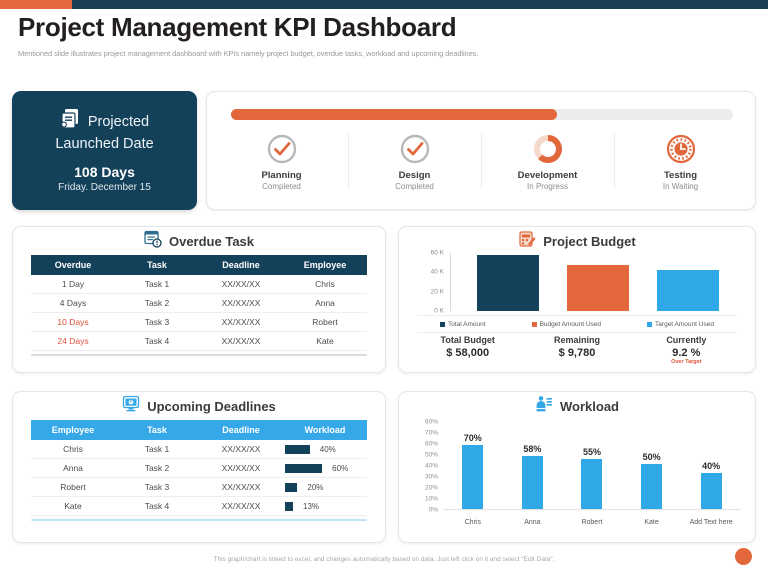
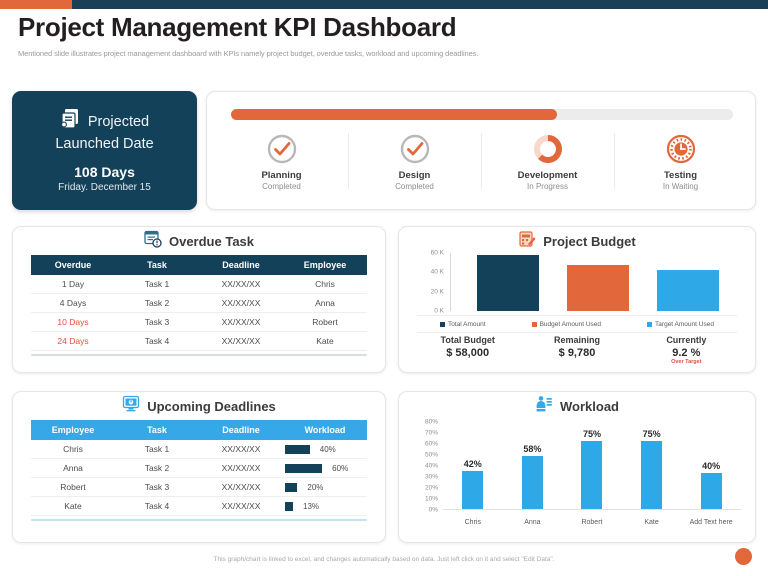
Workload/Chris: 70% -> 42%
Workload/Robert: 55% -> 75%
Workload/Kate: 50% -> 75%
